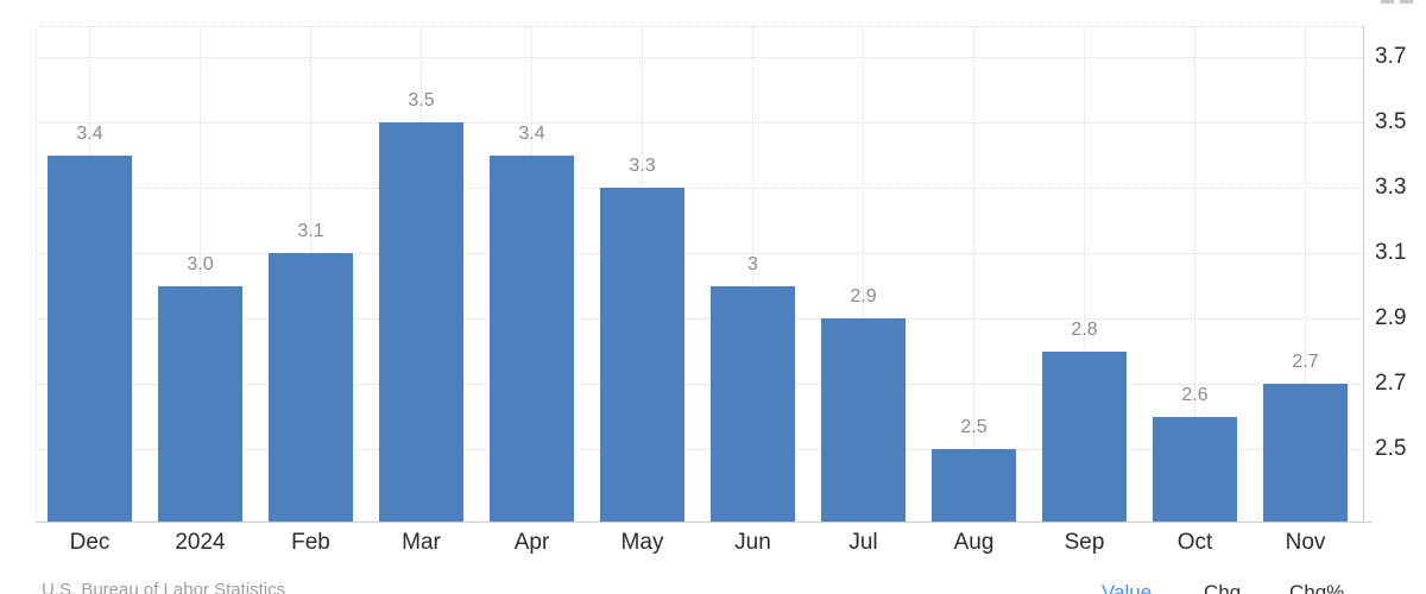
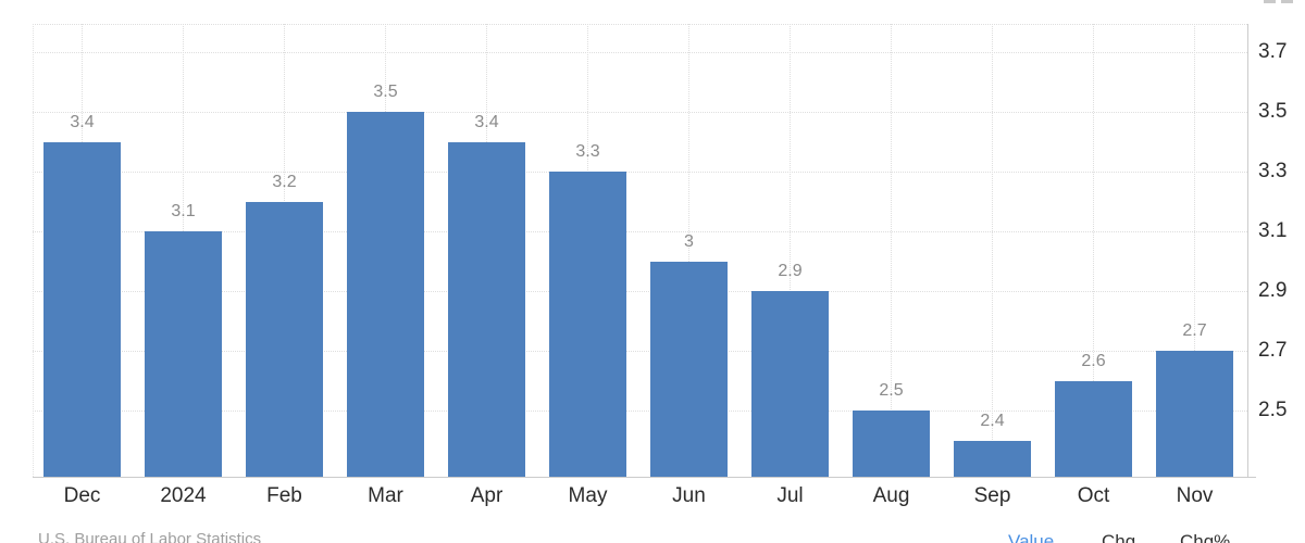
2024: 3.0 -> 3.1
Feb: 3.1 -> 3.2
Sep: 2.8 -> 2.4
